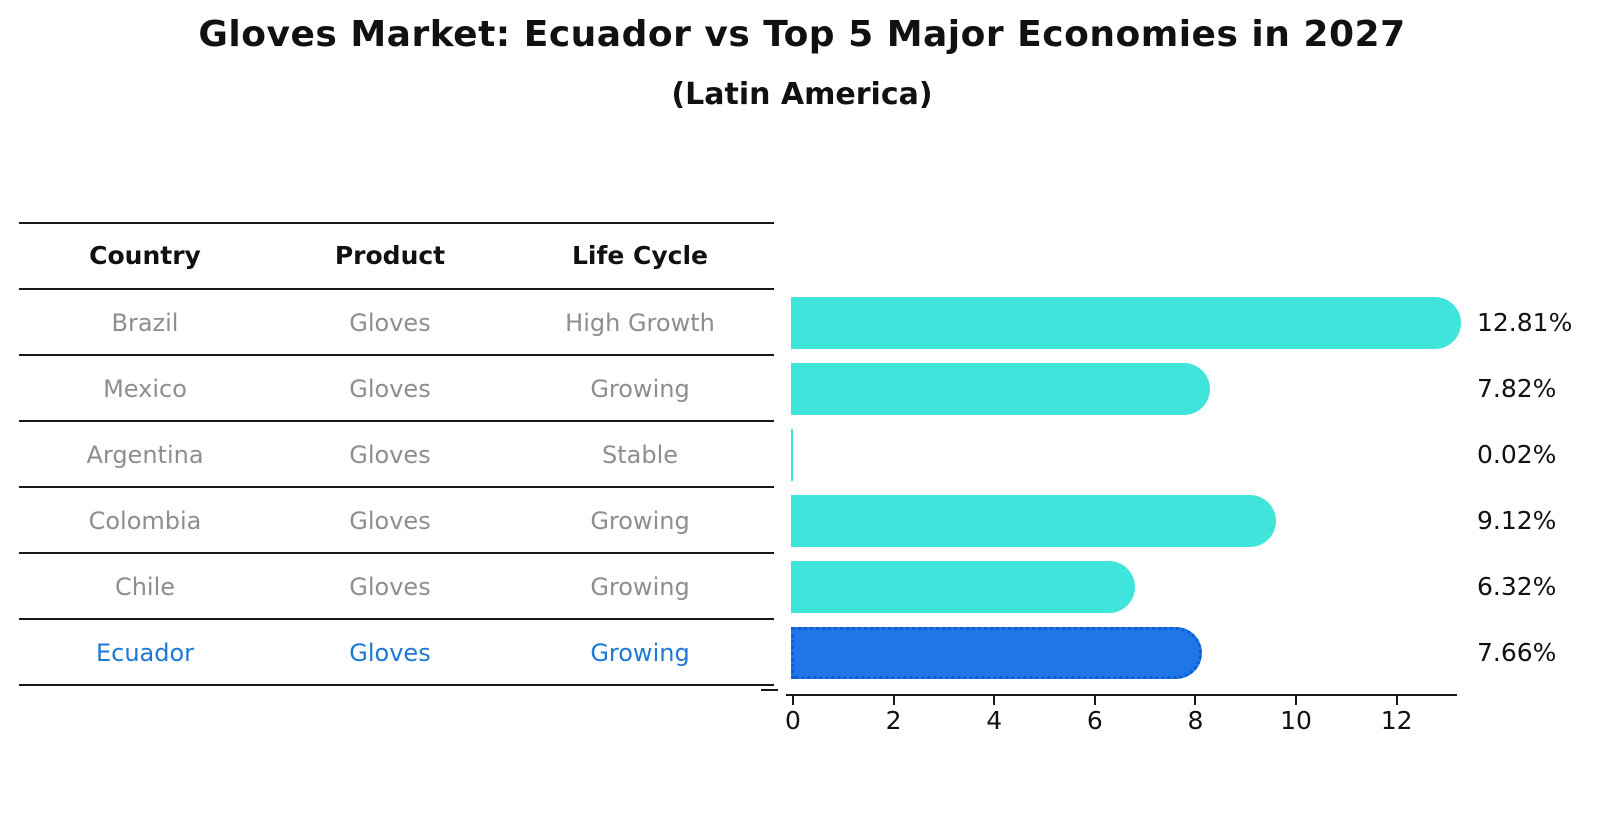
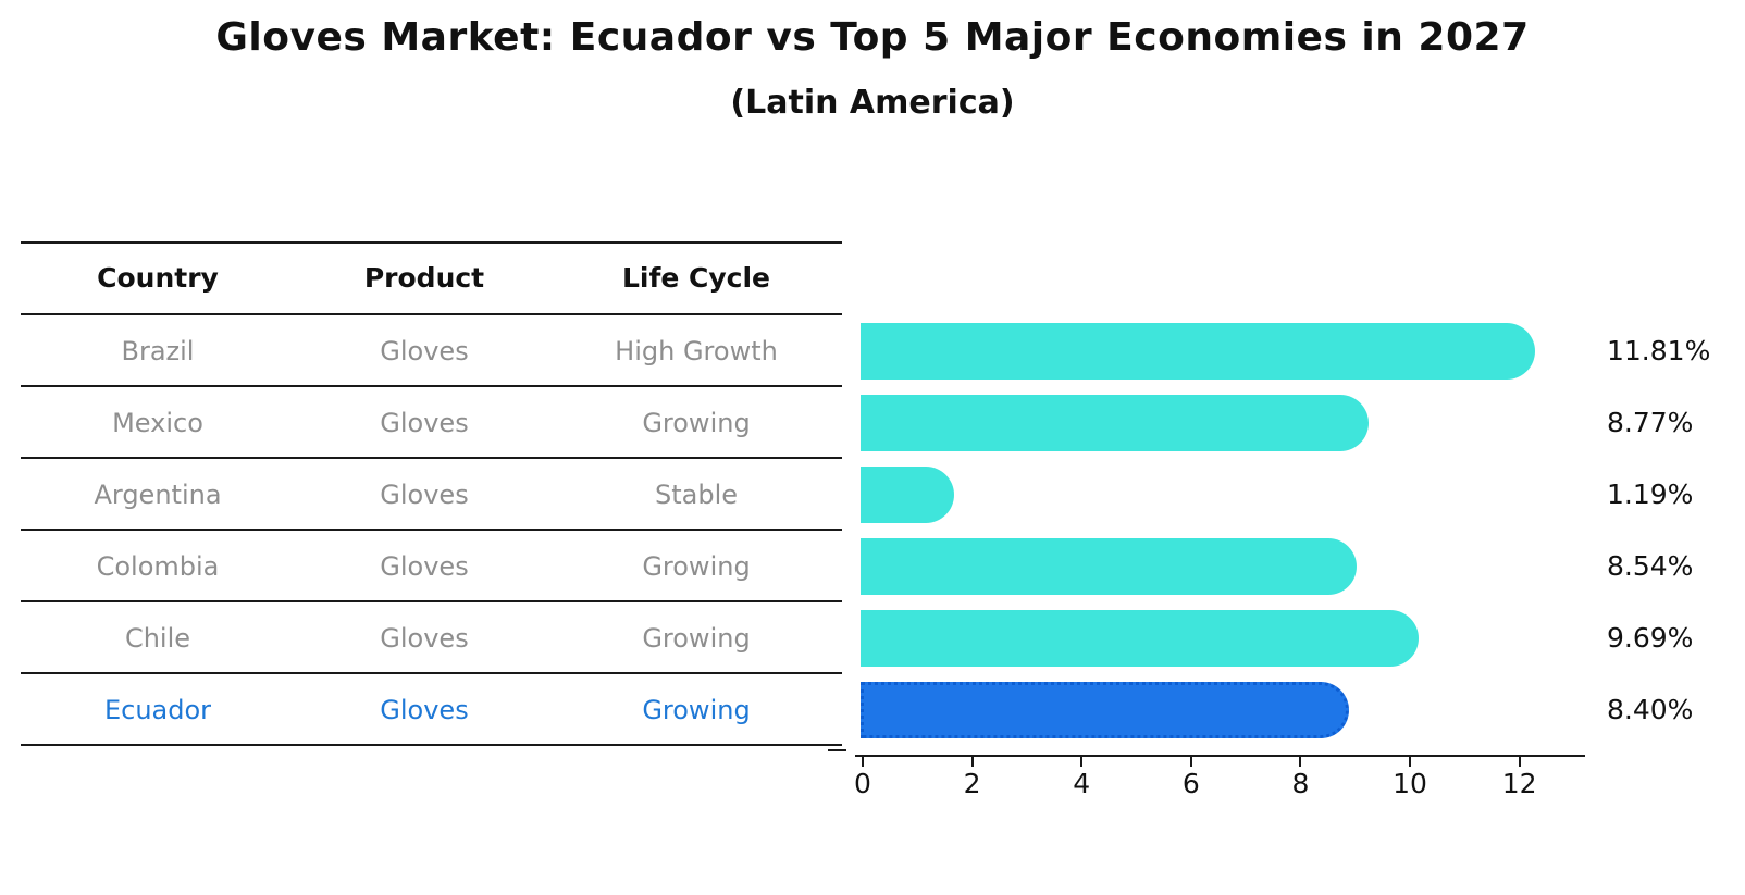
Brazil: 12.81% -> 11.81%
Mexico: 7.82% -> 8.77%
Argentina: 0.02% -> 1.19%
Colombia: 9.12% -> 8.54%
Chile: 6.32% -> 9.69%
Ecuador: 7.66% -> 8.40%
